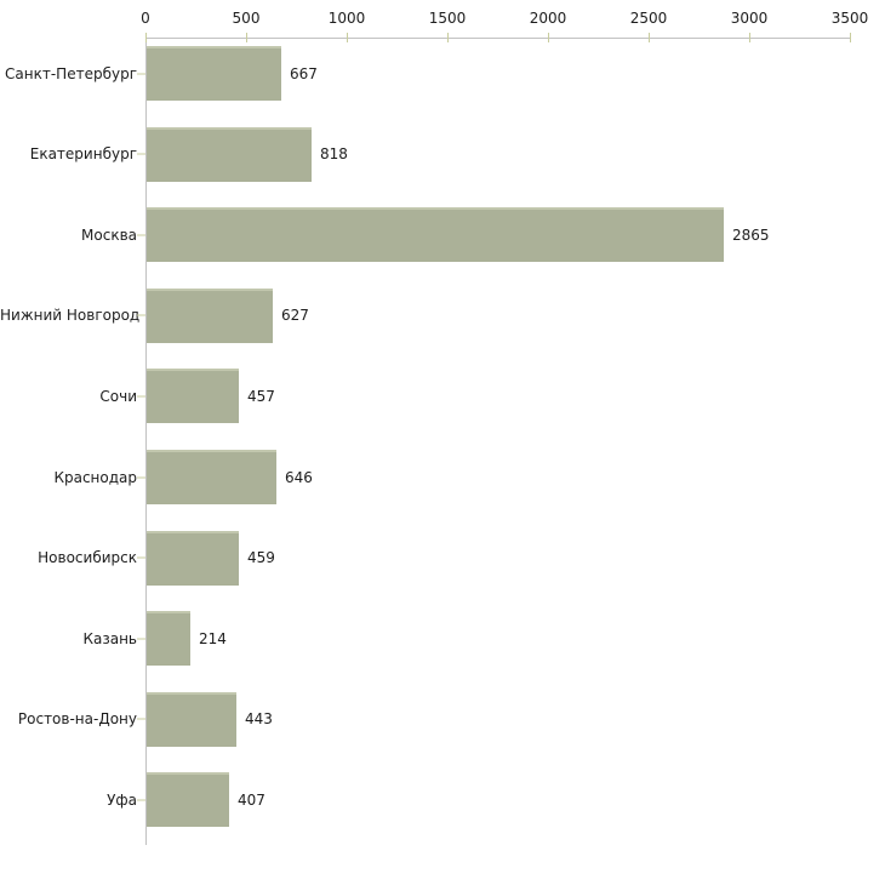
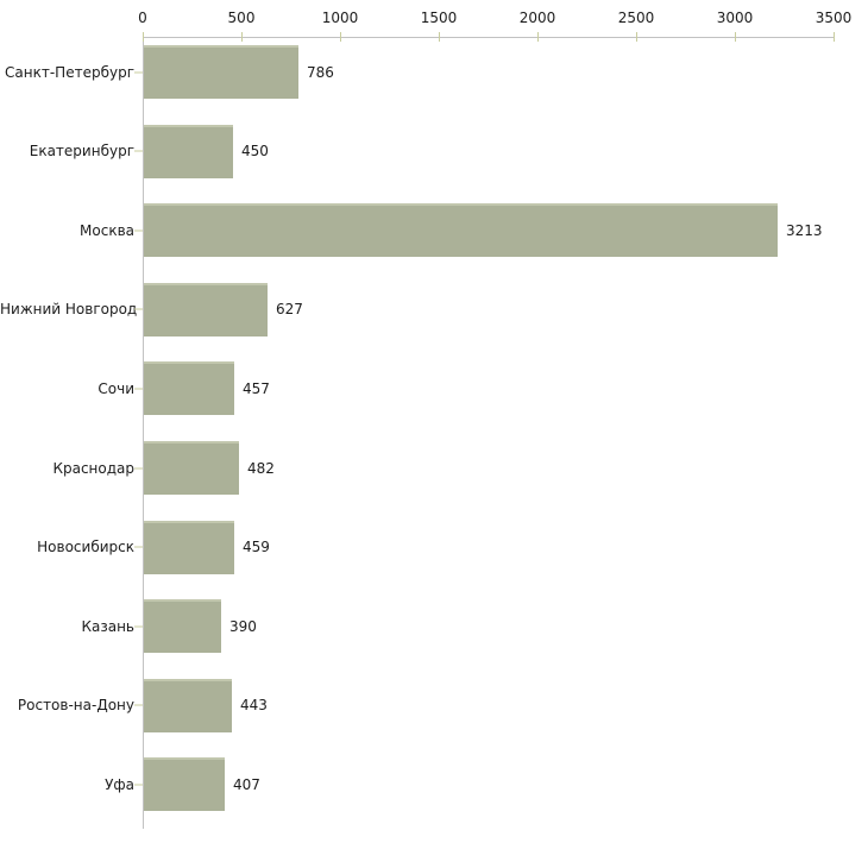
Санкт-Петербург: 667 -> 786
Екатеринбург: 818 -> 450
Москва: 2865 -> 3213
Краснодар: 646 -> 482
Казань: 214 -> 390
